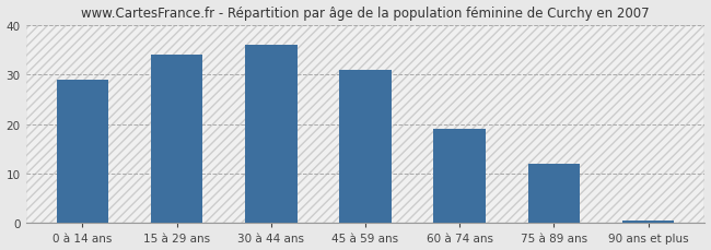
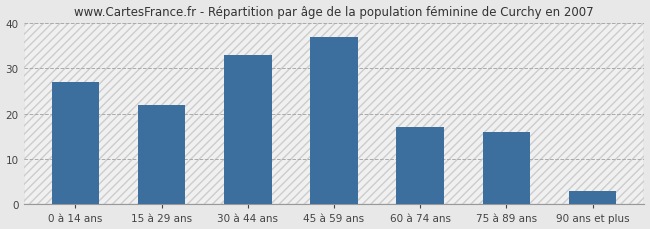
0 à 14 ans: 29.0 -> 27.0
15 à 29 ans: 34.0 -> 22.0
30 à 44 ans: 36.0 -> 33.0
45 à 59 ans: 31.0 -> 37.0
60 à 74 ans: 19.0 -> 17.0
75 à 89 ans: 12.0 -> 16.0
90 ans et plus: 0.5 -> 3.0
